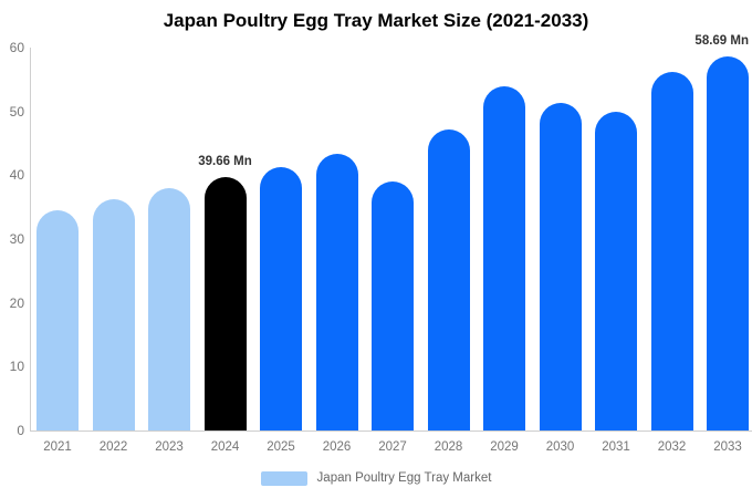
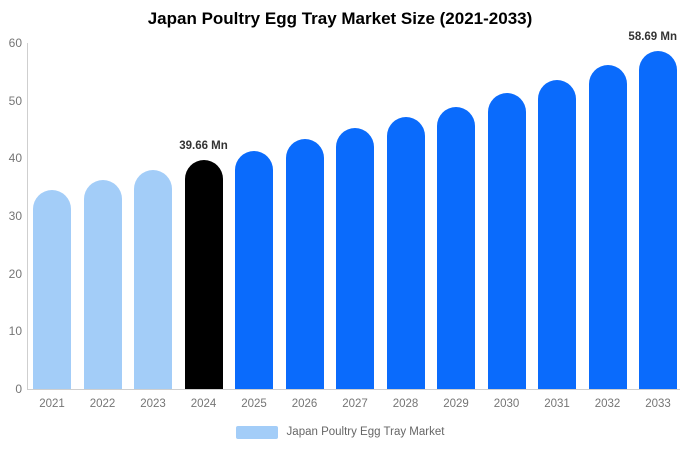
2027: 39 -> 45
2029: 54 -> 49
2031: 50 -> 54
